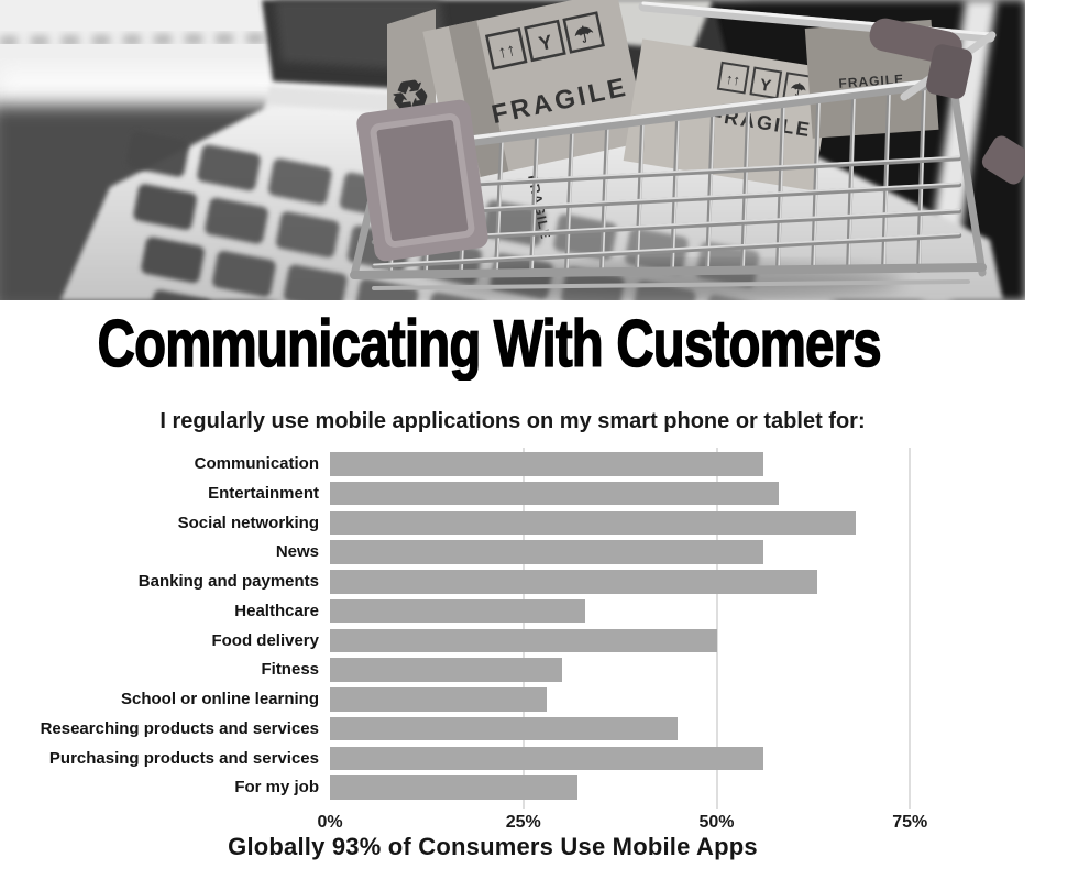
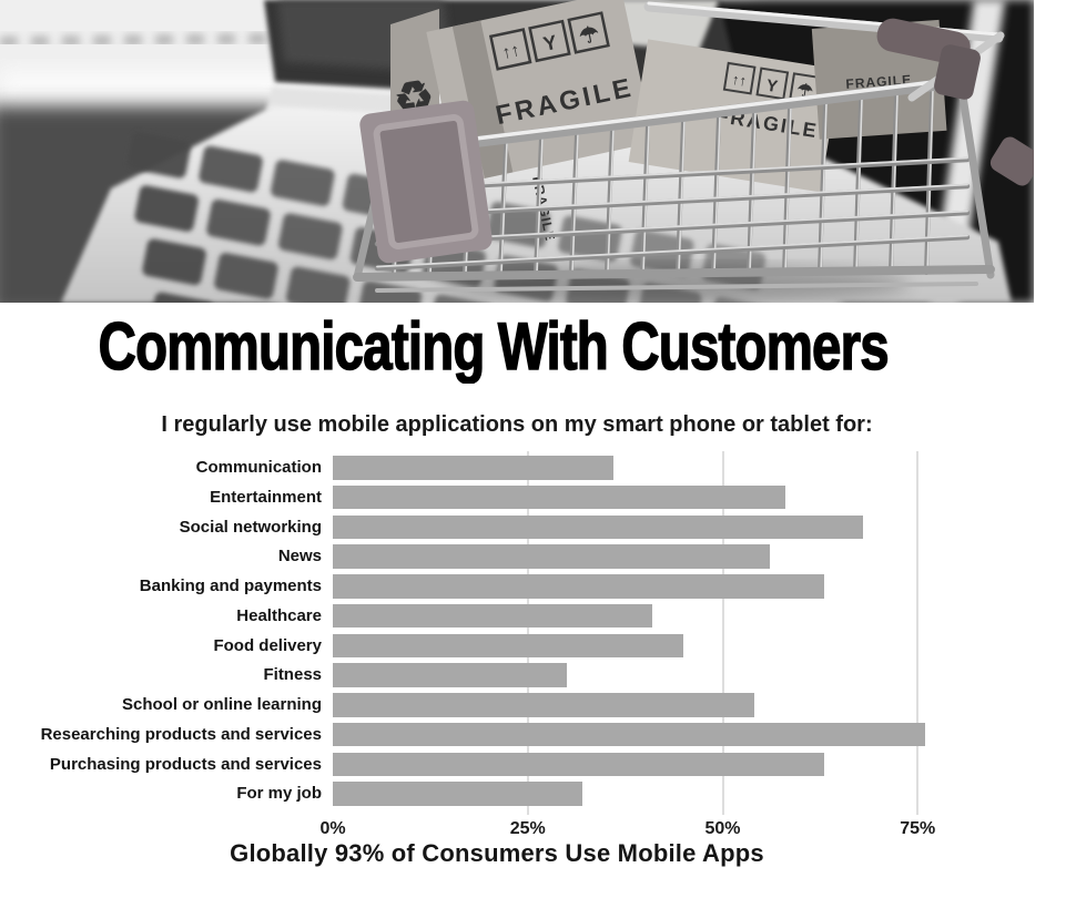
Communication: 56% -> 36%
Healthcare: 33% -> 41%
Food delivery: 50% -> 45%
School or online learning: 28% -> 54%
Researching products and services: 45% -> 76%
Purchasing products and services: 56% -> 63%
